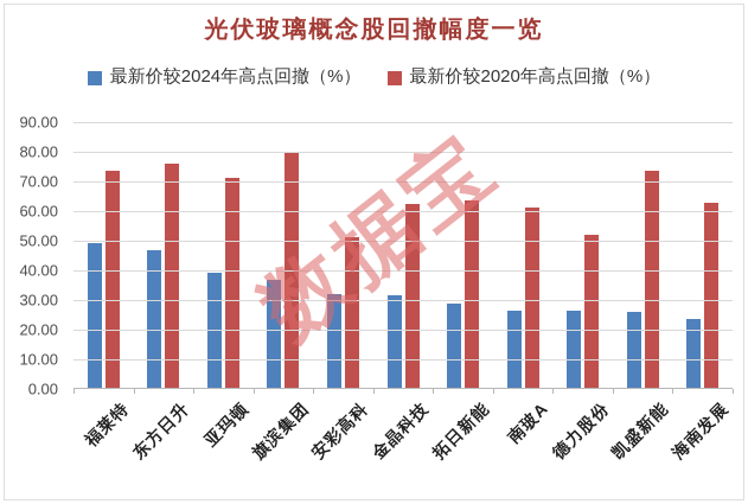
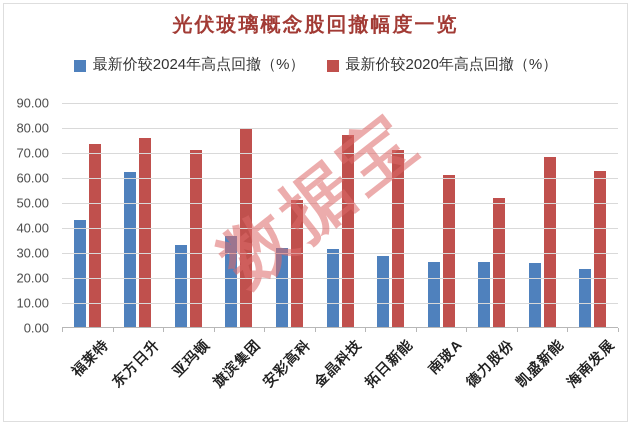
最新价较2024年高点回撤（%）/福莱特: 49 -> 43
最新价较2024年高点回撤（%）/东方日升: 46 -> 62
最新价较2024年高点回撤（%）/亚玛顿: 39 -> 33
最新价较2020年高点回撤（%）/金晶科技: 62 -> 77
最新价较2020年高点回撤（%）/拓日新能: 63 -> 71
最新价较2020年高点回撤（%）/凯盛新能: 73 -> 68
